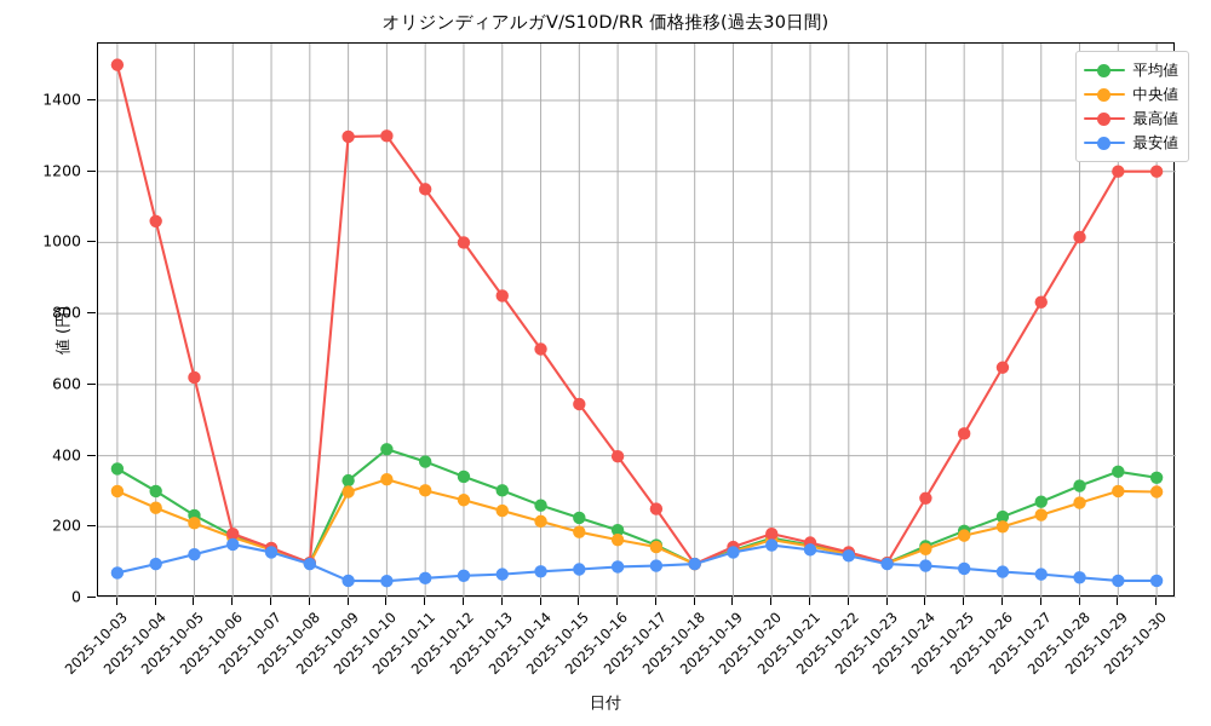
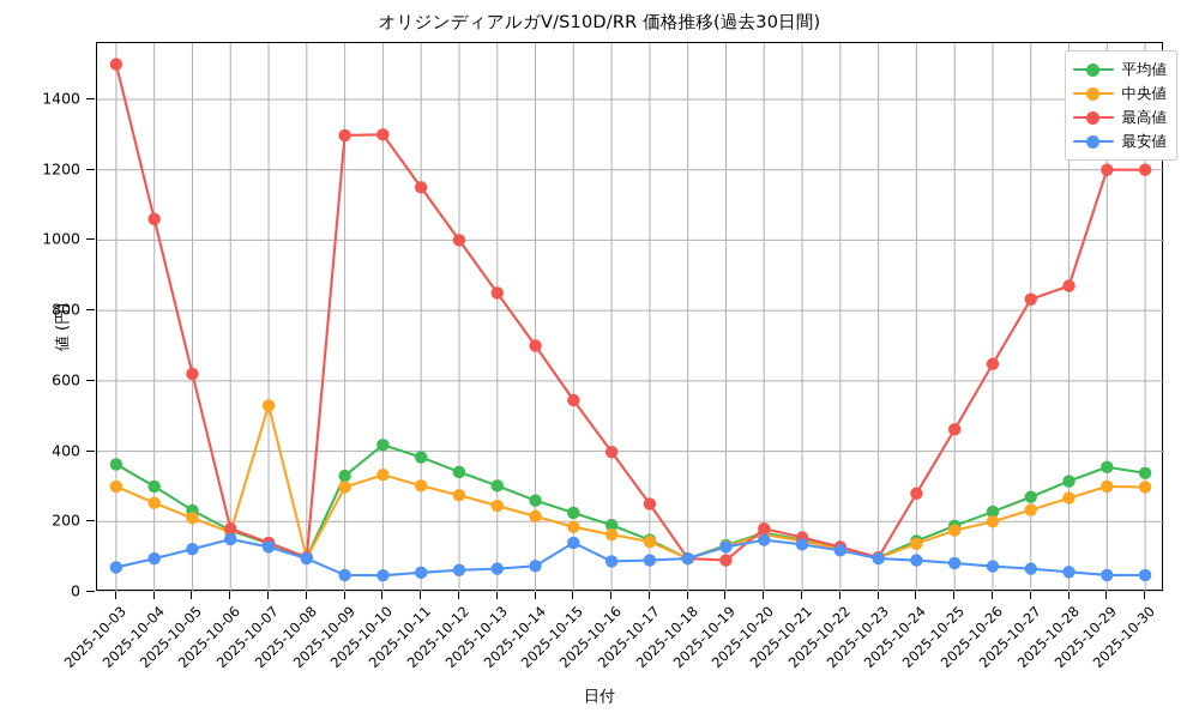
中央値/2025-10-07: 140 -> 530
最安値/2025-10-15: 80 -> 140
最高値/2025-10-19: 140 -> 90
最高値/2025-10-28: 1020 -> 870
